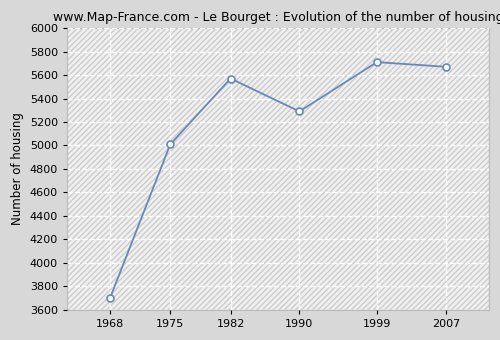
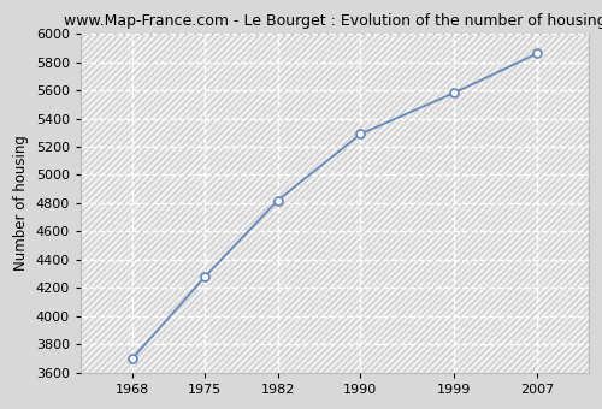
1975: 5010 -> 4280
1982: 5570 -> 4820
1999: 5710 -> 5580
2007: 5670 -> 5860
